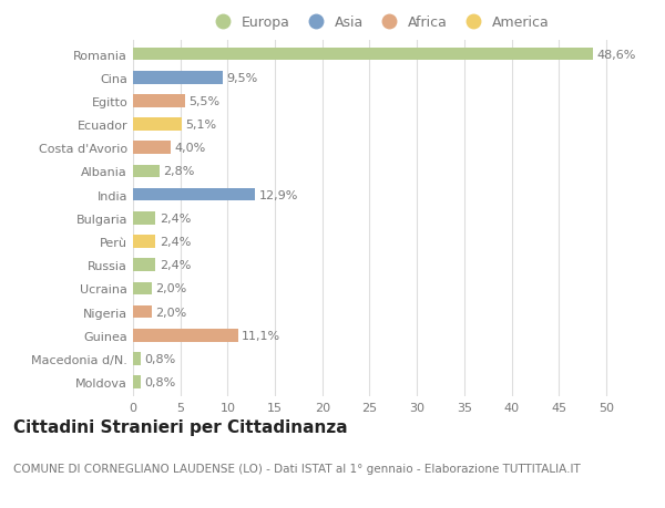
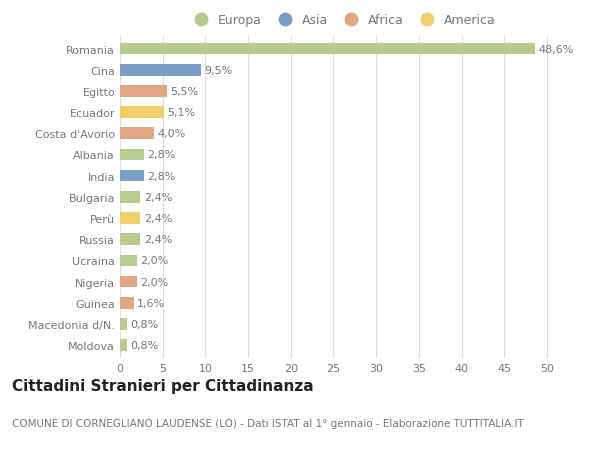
India: 12,9% -> 2,8%
Guinea: 11,1% -> 1,6%
